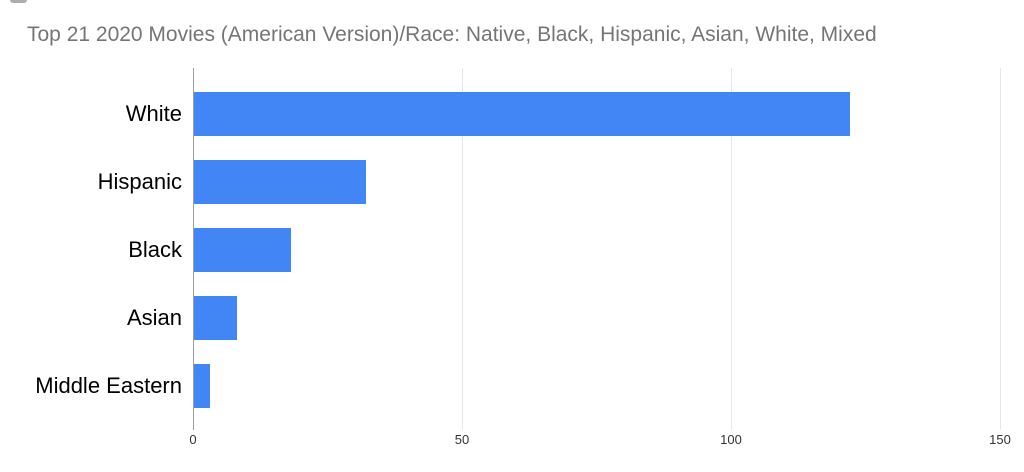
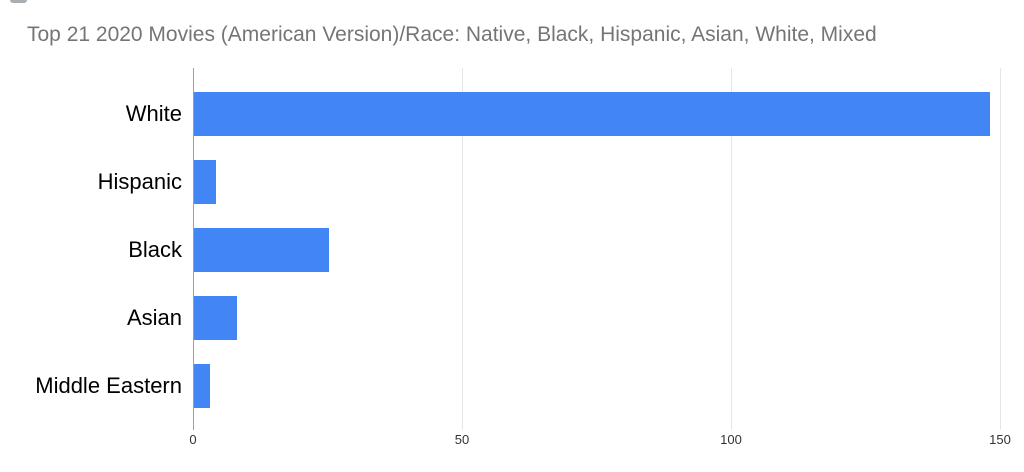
White: 122 -> 148
Hispanic: 32 -> 4
Black: 18 -> 25
